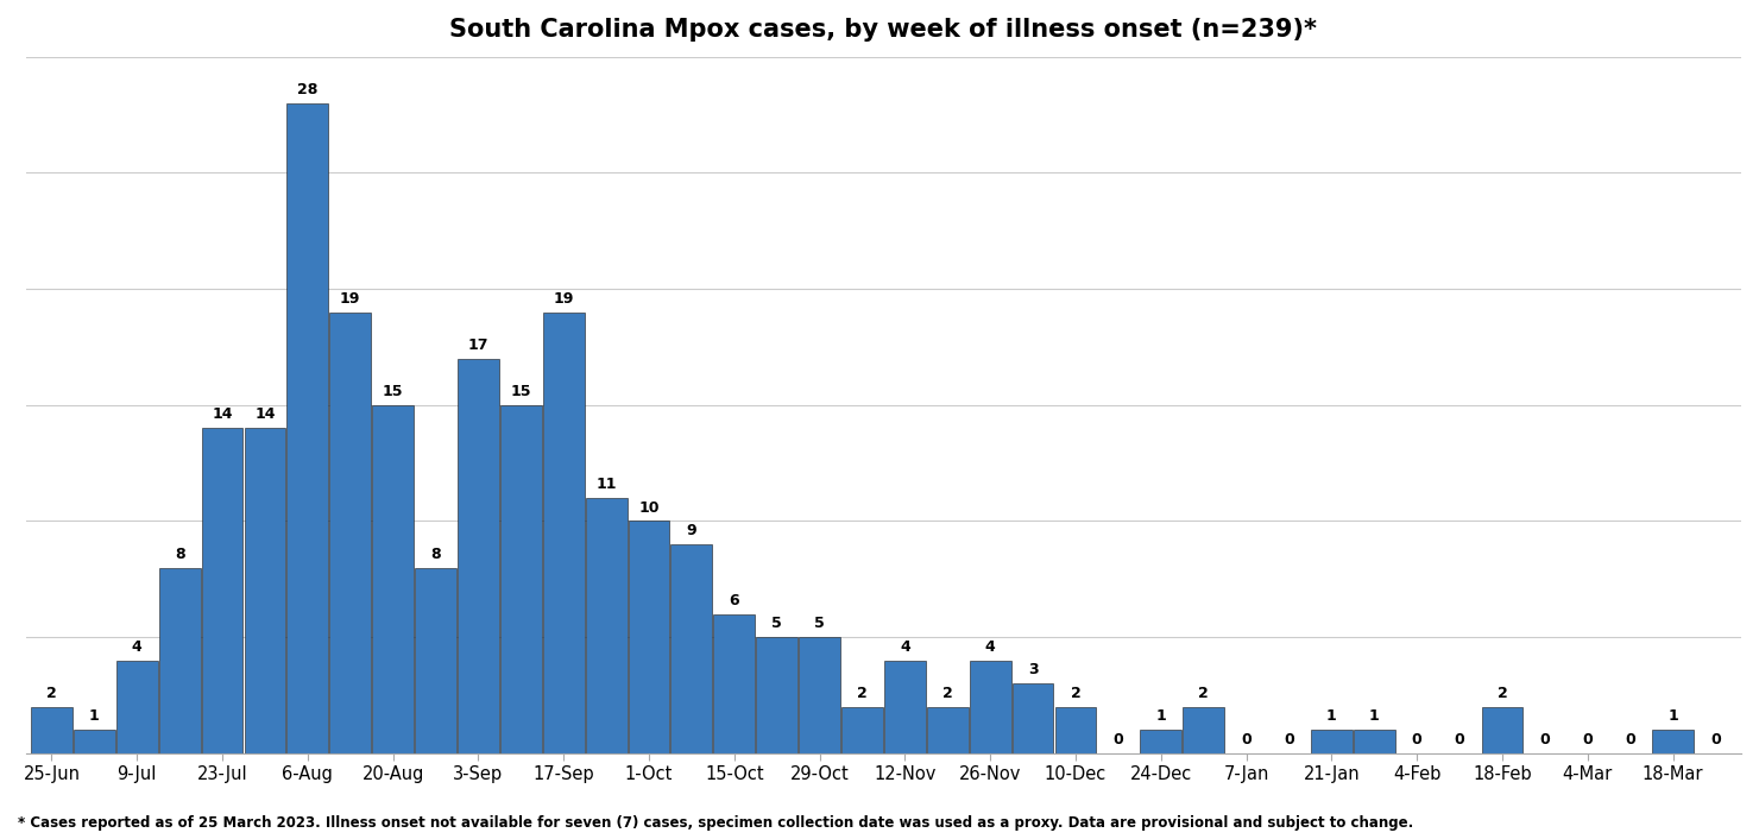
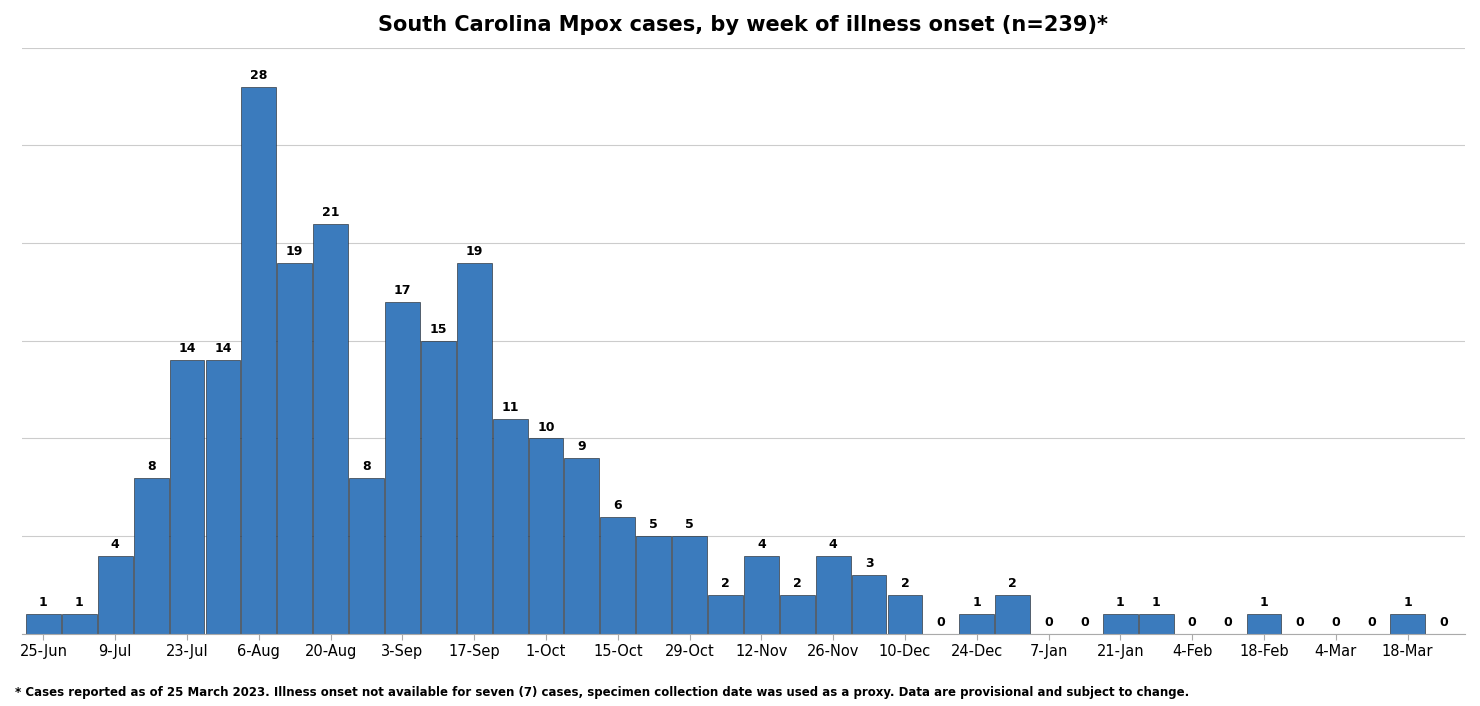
25-Jun: 2 -> 1
20-Aug: 15 -> 21
18-Feb: 2 -> 1
